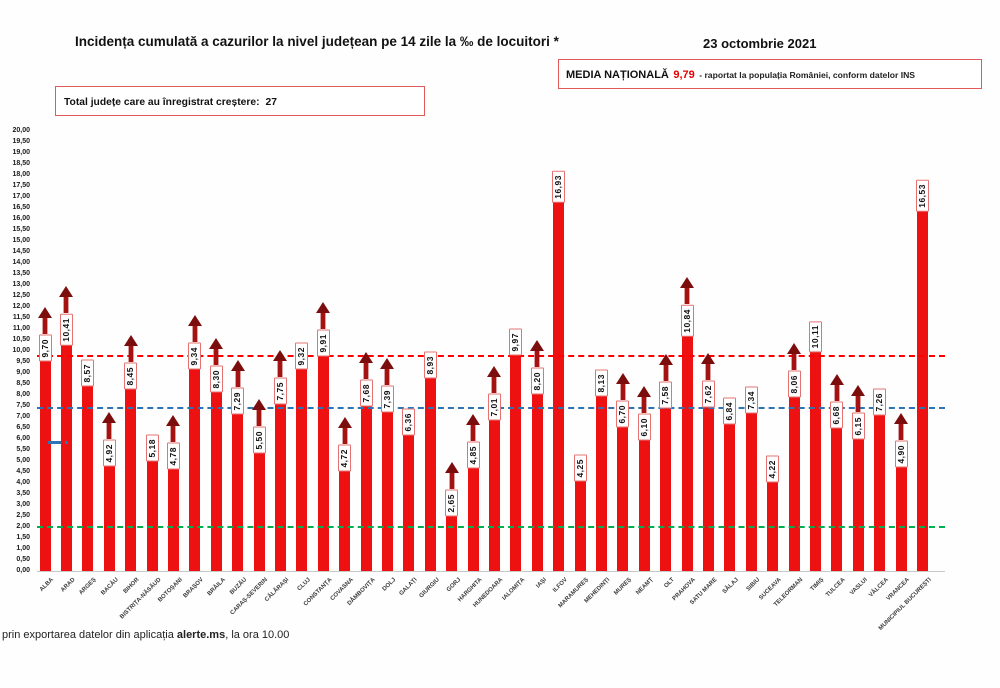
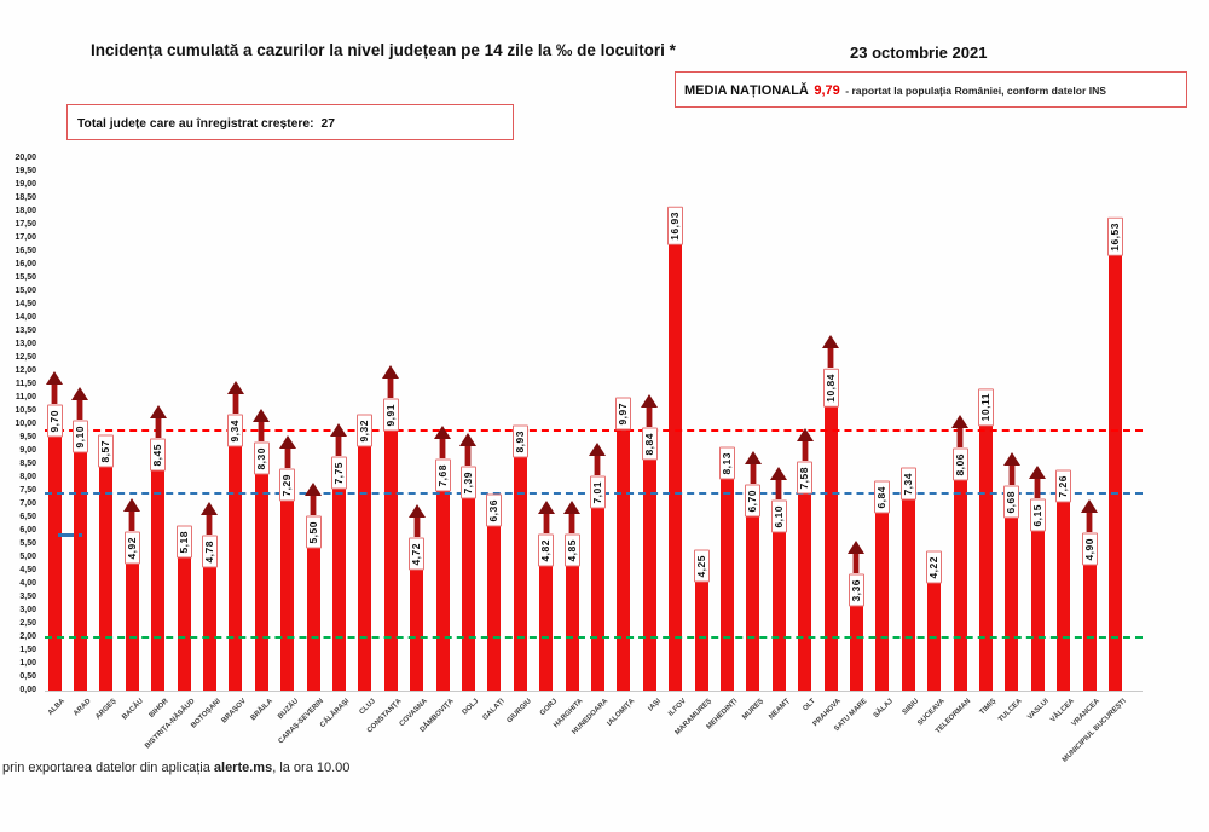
ARAD: 10,41 -> 9,10
GORJ: 2,65 -> 4,82
IAȘI: 8,20 -> 8,84
SATU MARE: 7,62 -> 3,36
